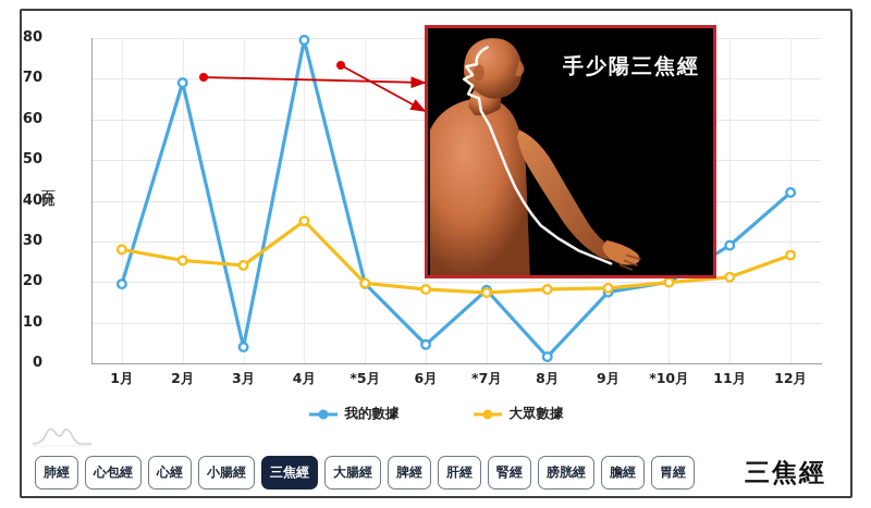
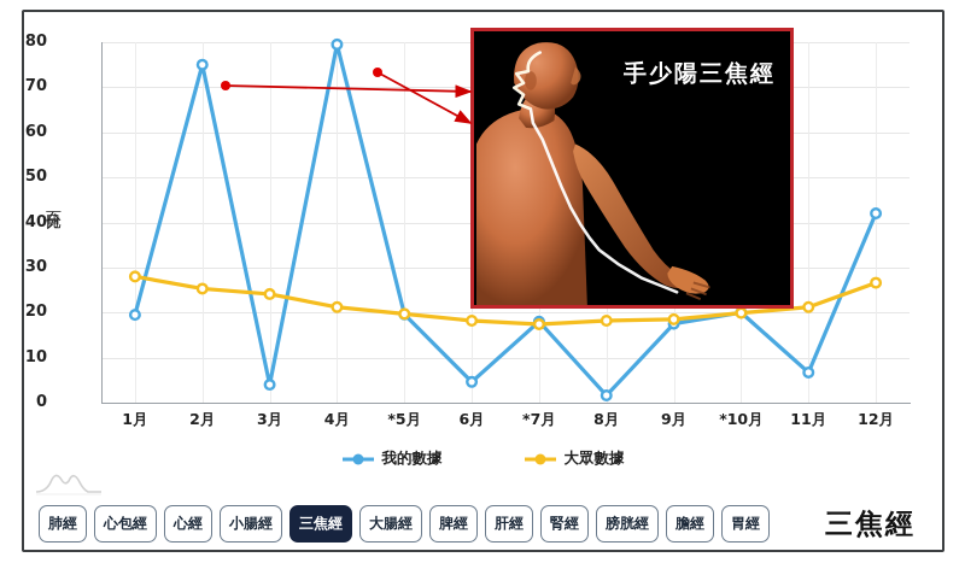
我的數據/2月: 69 -> 75
大眾數據/4月: 35 -> 21
我的數據/11月: 29 -> 7
